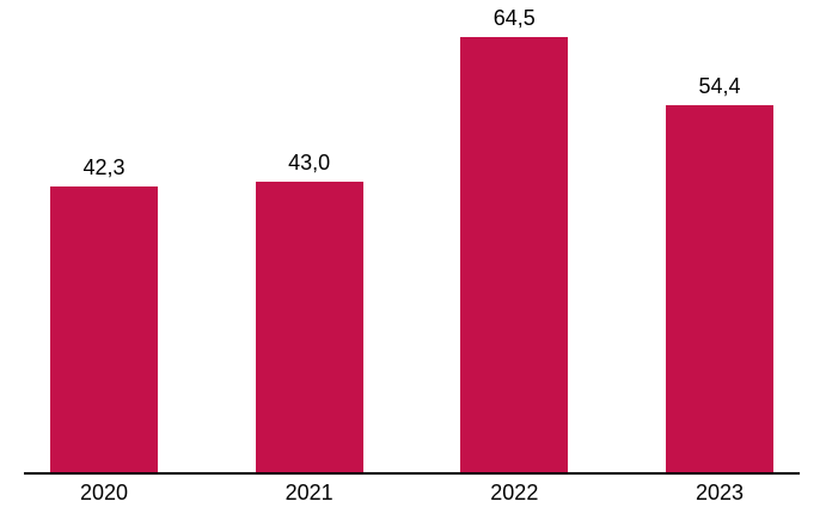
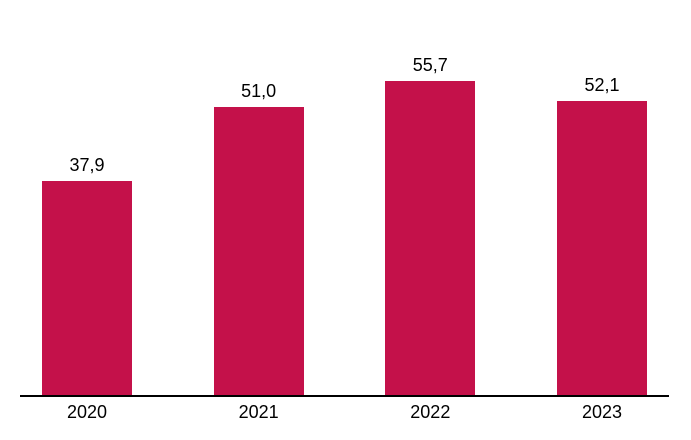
2020: 42,3 -> 37,9
2021: 43,0 -> 51,0
2022: 64,5 -> 55,7
2023: 54,4 -> 52,1
